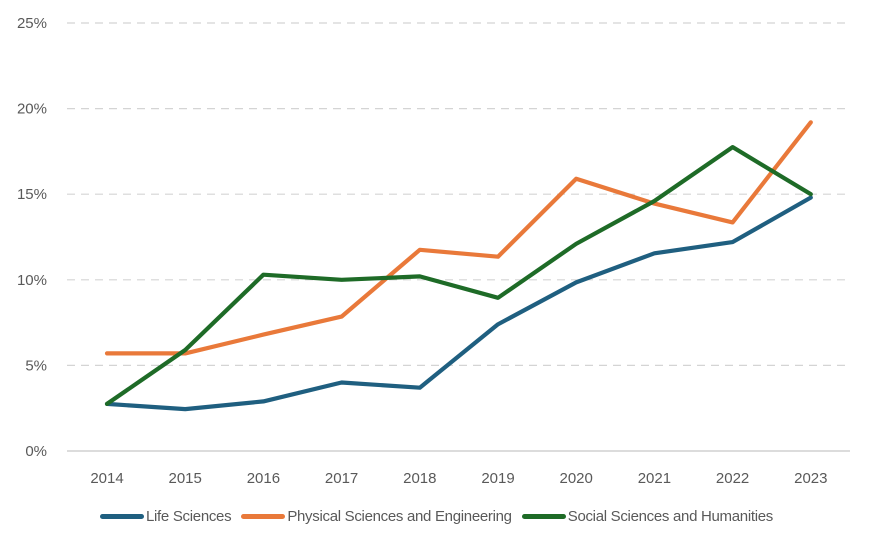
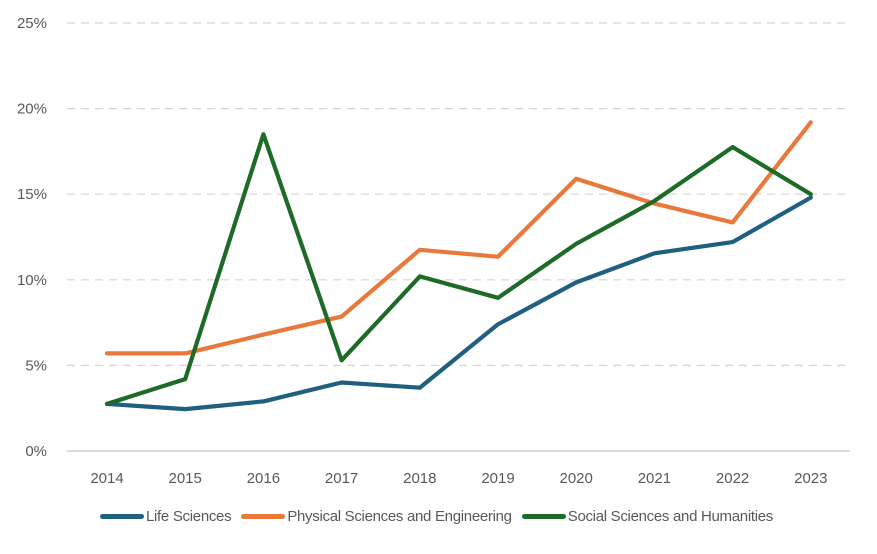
Social Sciences and Humanities/2015: 5.9% -> 4.2%
Social Sciences and Humanities/2016: 10.3% -> 18.5%
Social Sciences and Humanities/2017: 10.0% -> 5.3%
